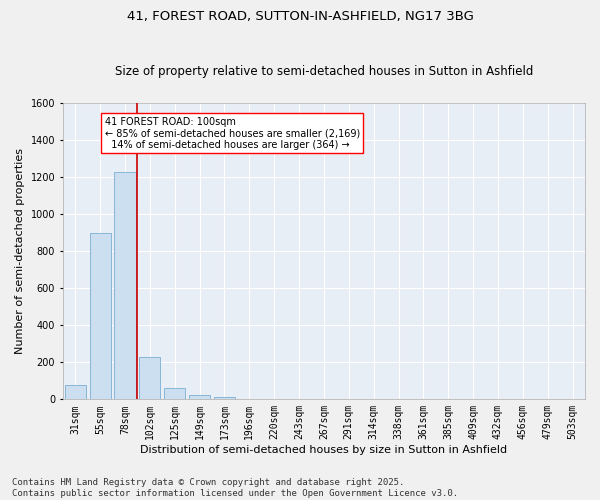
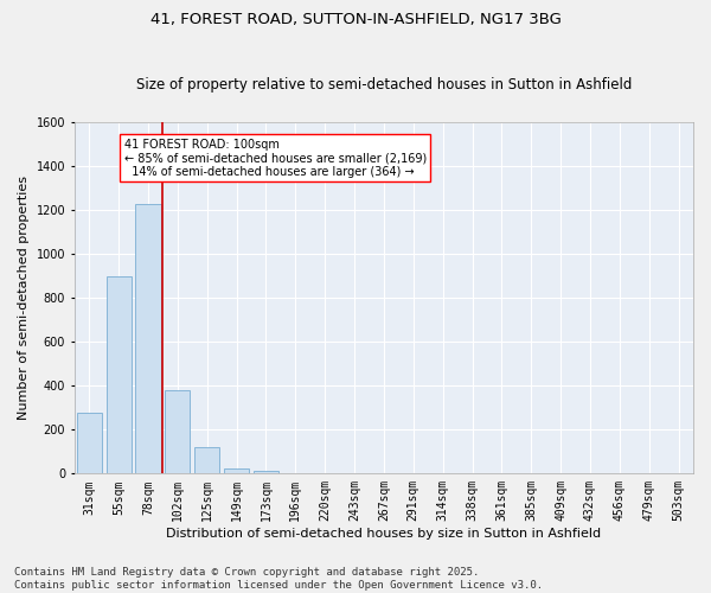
31sqm: 80 -> 280
102sqm: 230 -> 380
125sqm: 60 -> 120
